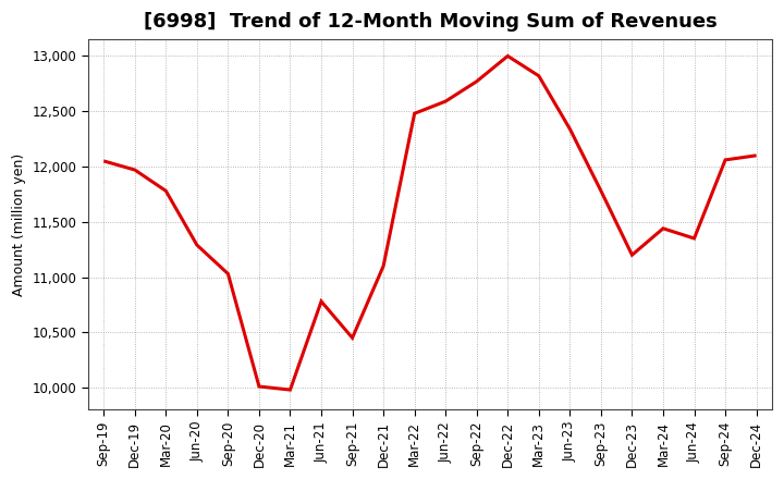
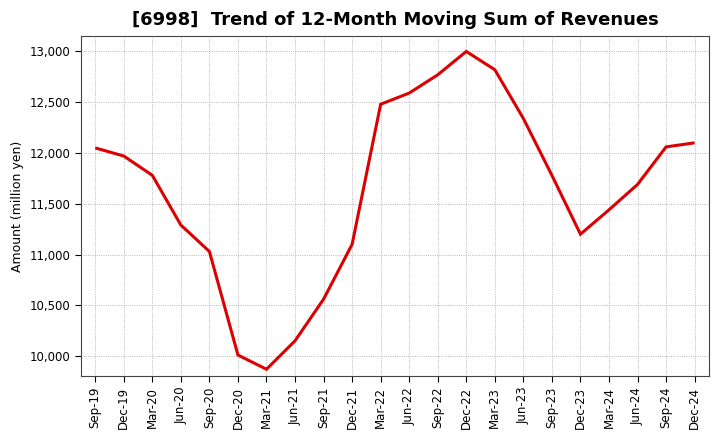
Mar-21: 9,980 -> 9,870
Jun-21: 10,780 -> 10,150
Sep-21: 10,450 -> 10,560
Jun-24: 11,350 -> 11,690
